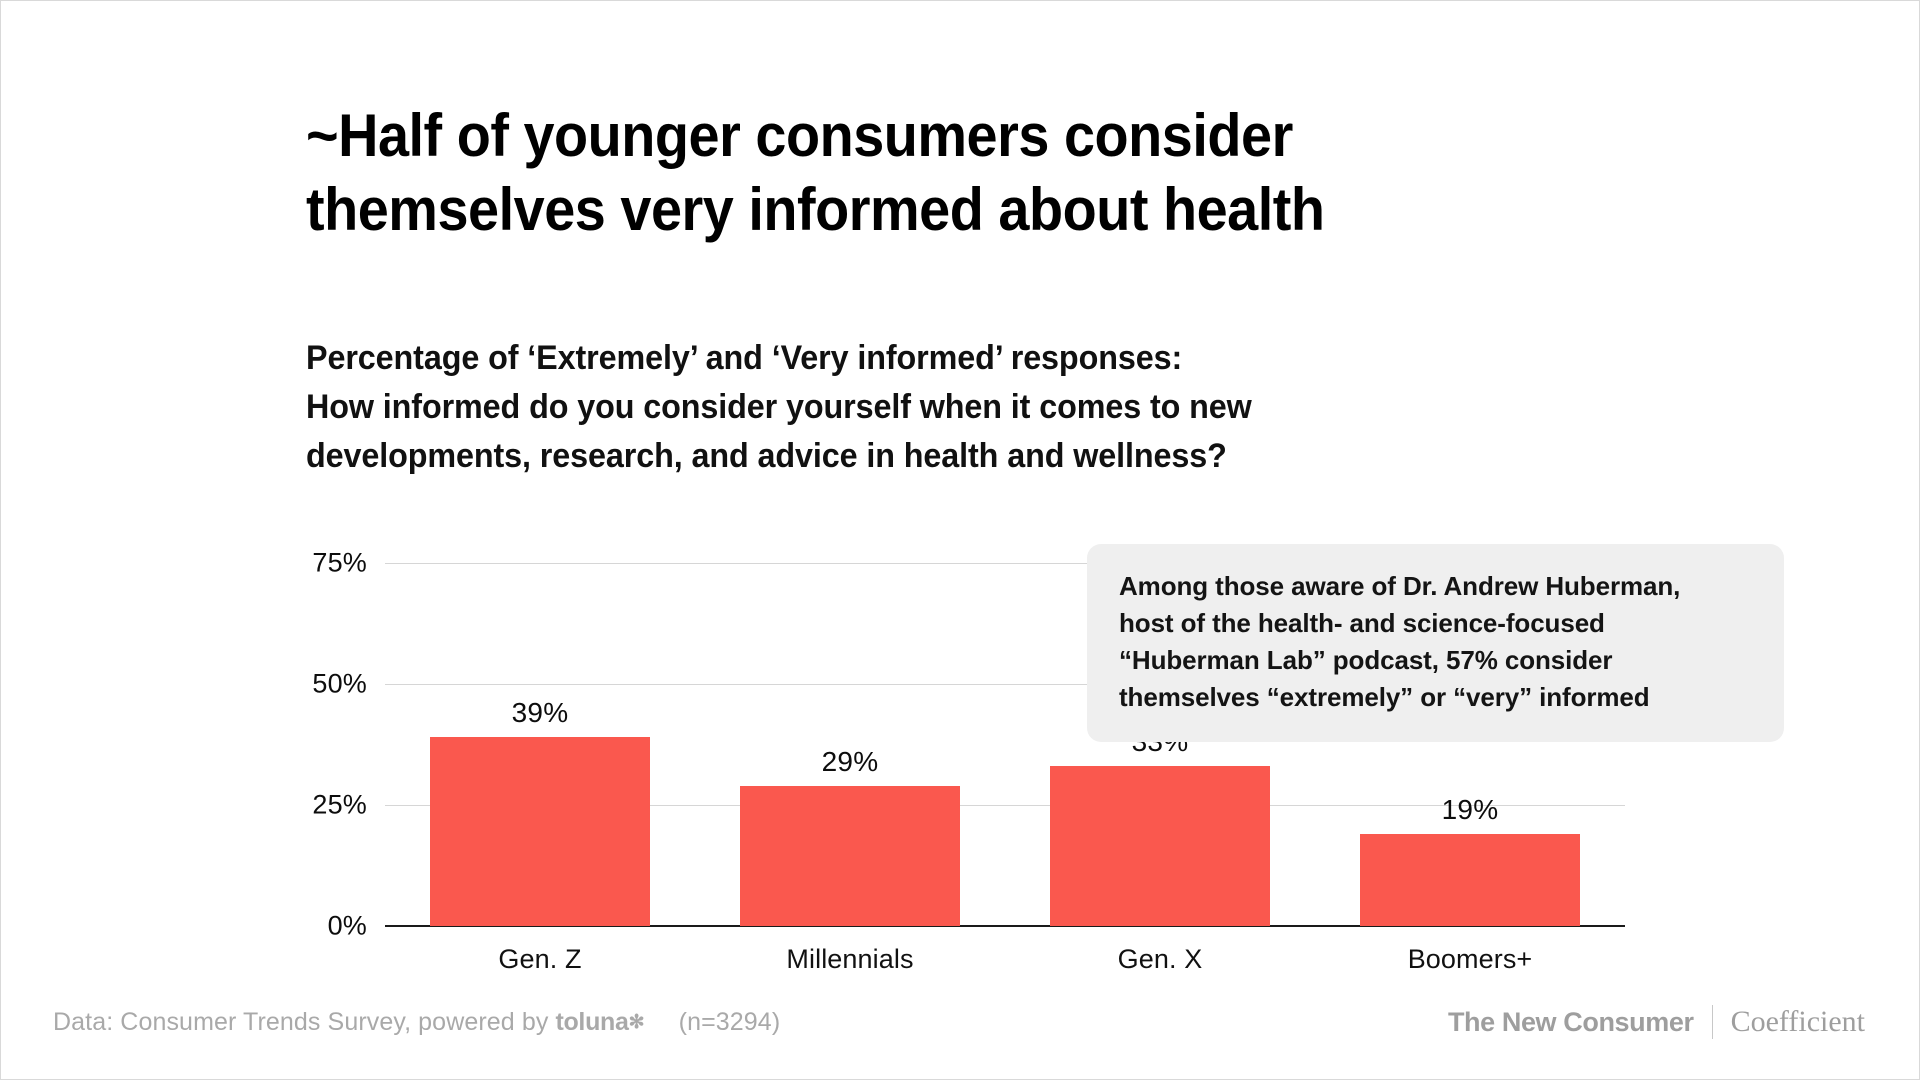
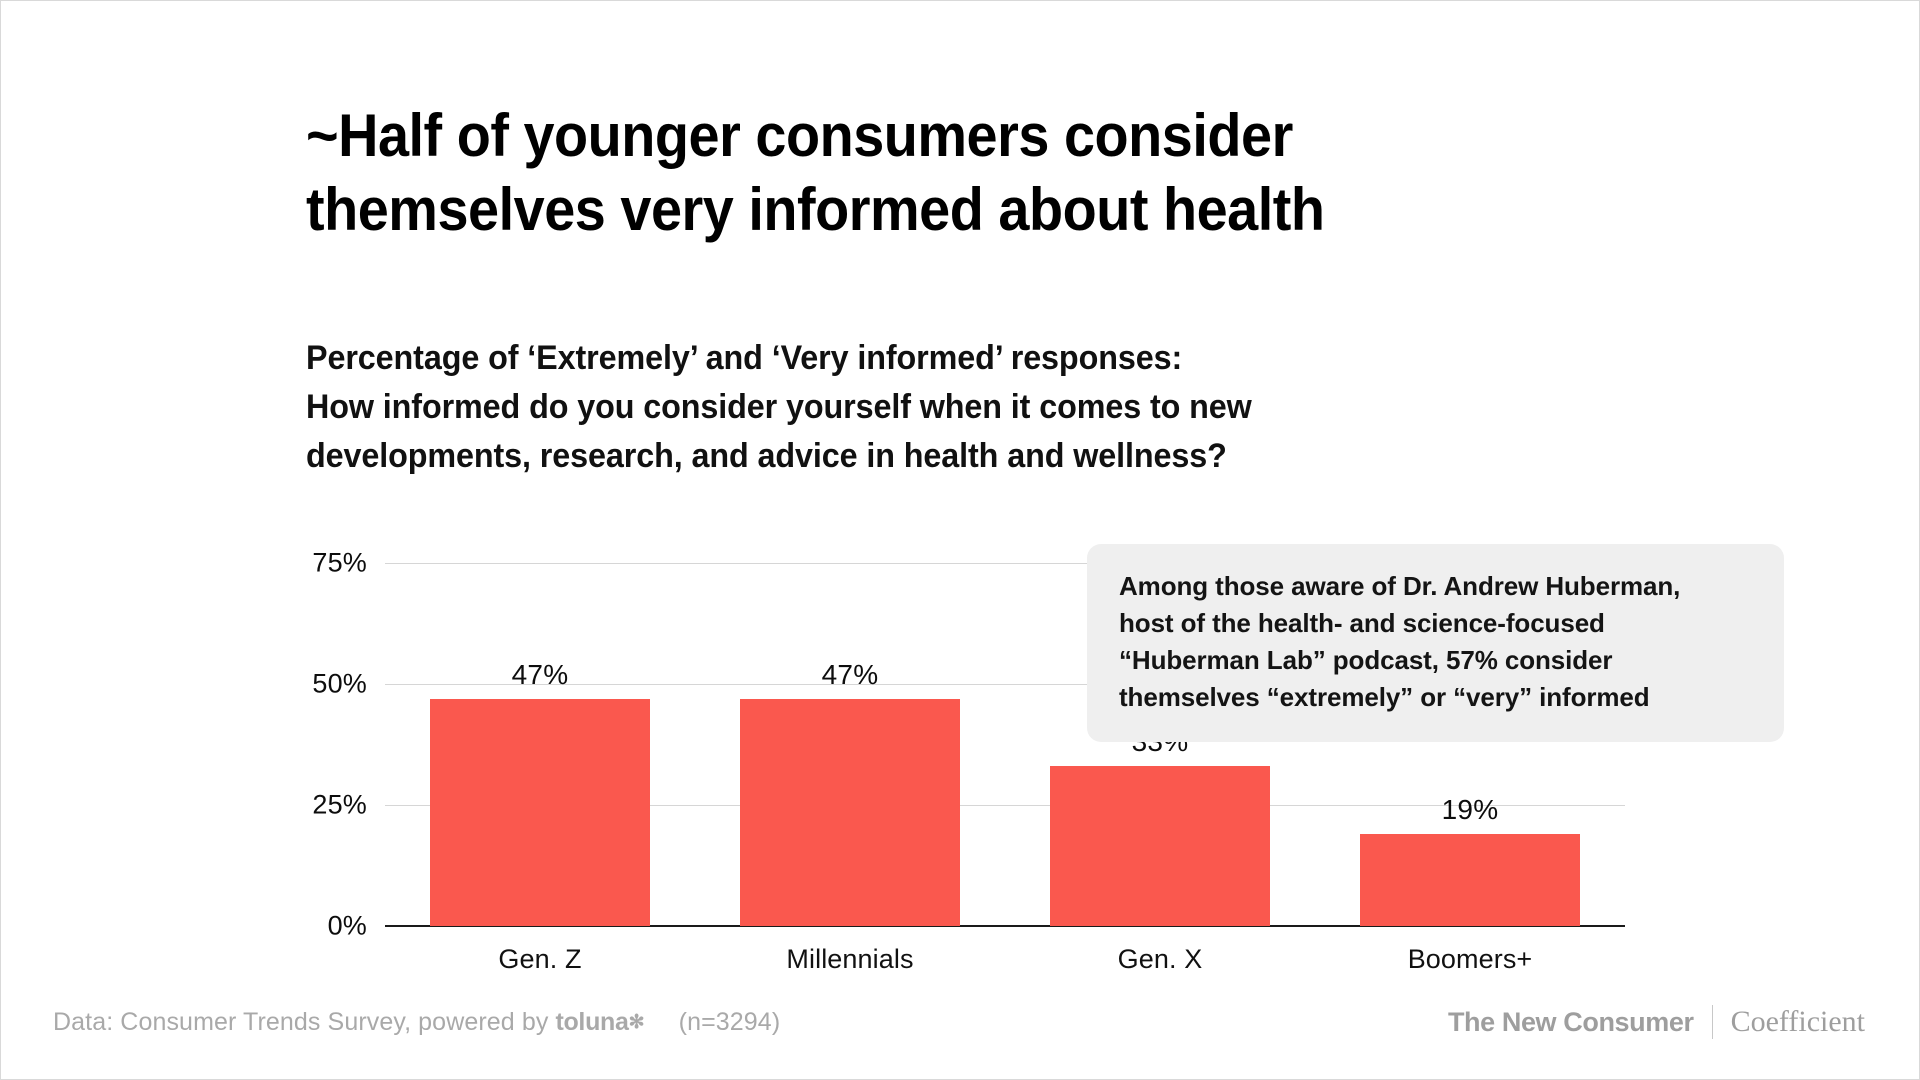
Gen. Z: 39% -> 47%
Millennials: 29% -> 47%
